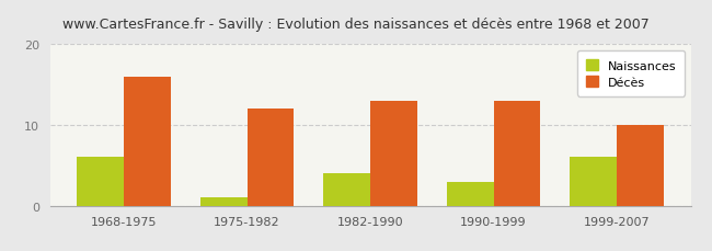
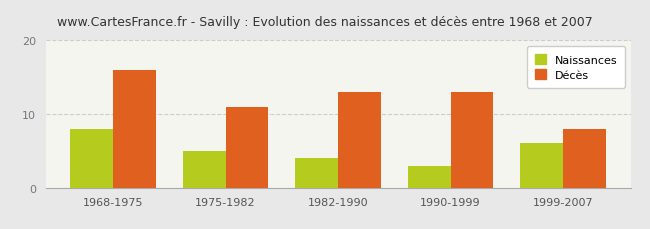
Naissances/1968-1975: 6 -> 8
Naissances/1975-1982: 1 -> 5
Décès/1975-1982: 12 -> 11
Décès/1999-2007: 10 -> 8
